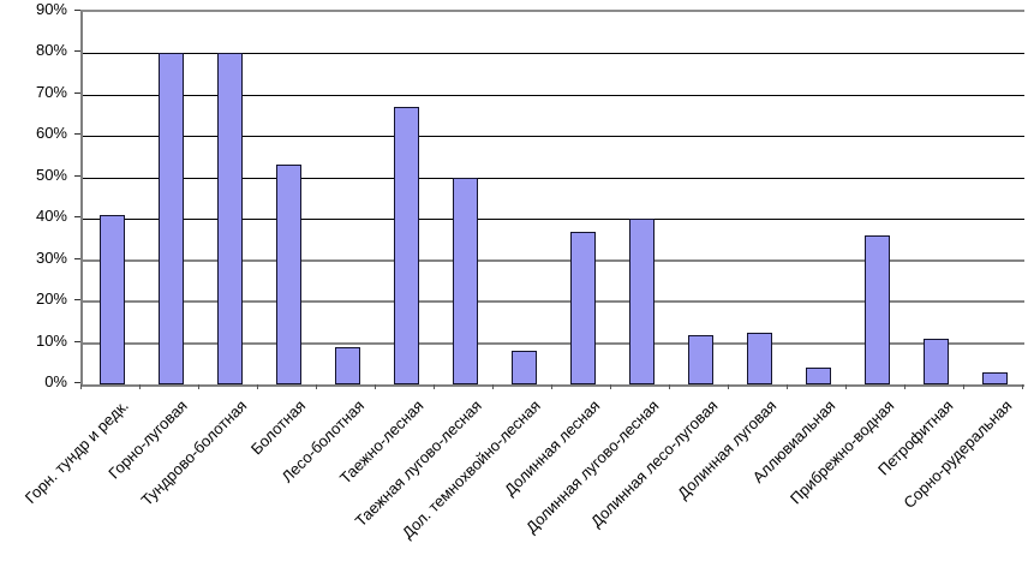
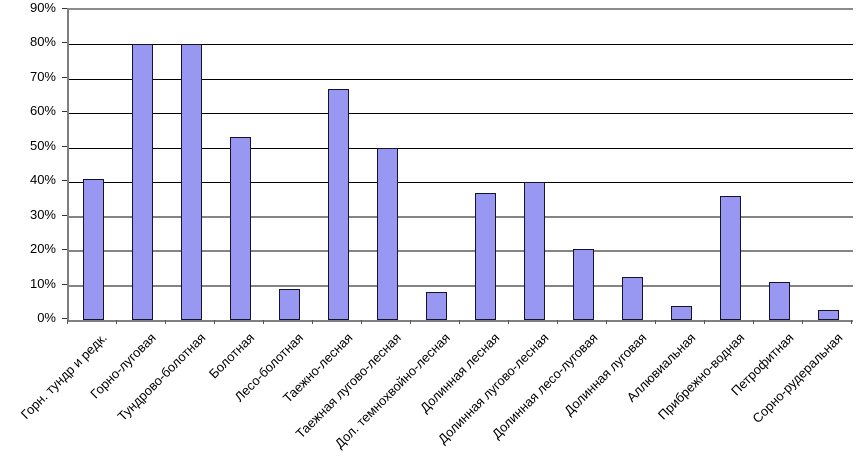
Долинная лесо-луговая: 12% -> 20%
